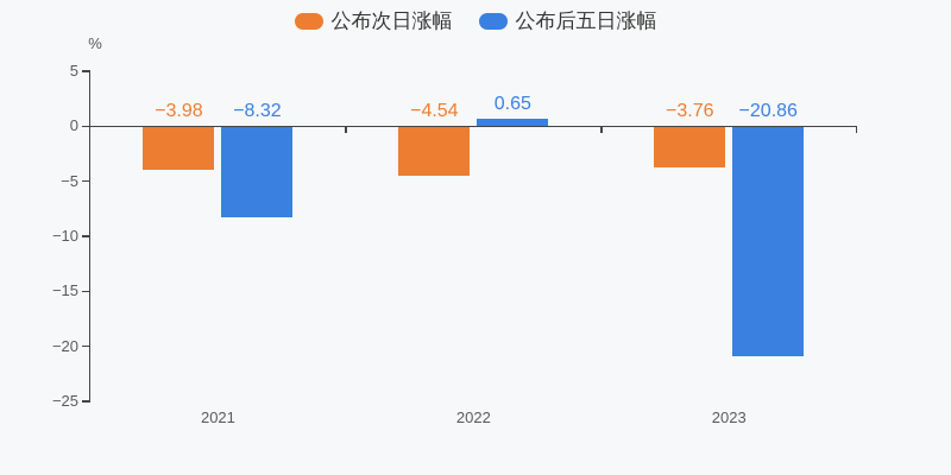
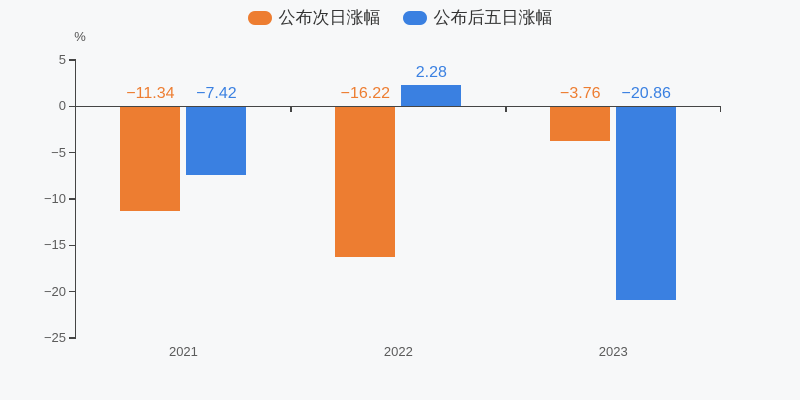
公布次日涨幅/2021: −3.98 -> −11.34
公布后五日涨幅/2021: −8.32 -> −7.42
公布次日涨幅/2022: −4.54 -> −16.22
公布后五日涨幅/2022: 0.65 -> 2.28
